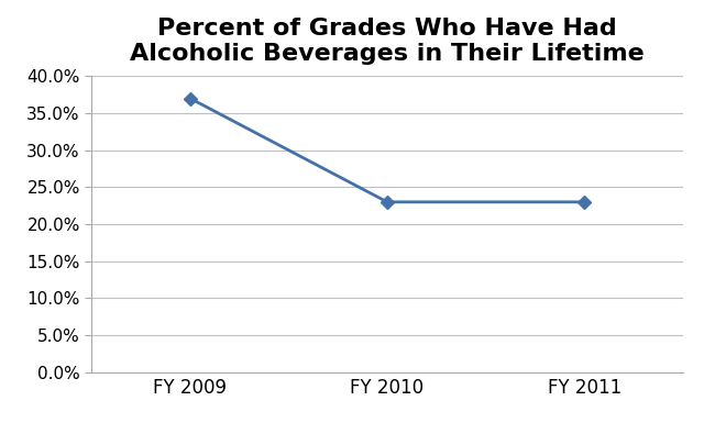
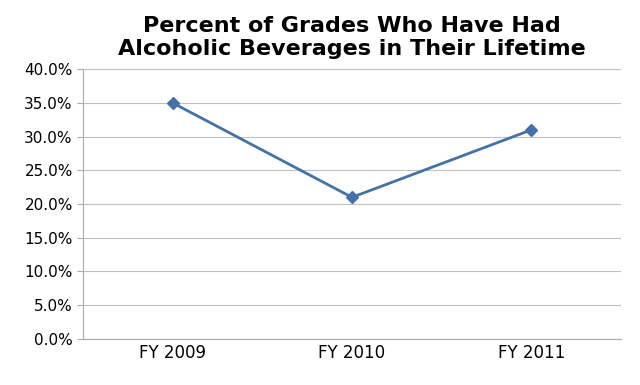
FY 2009: 37% -> 35%
FY 2010: 23% -> 21%
FY 2011: 23% -> 31%
